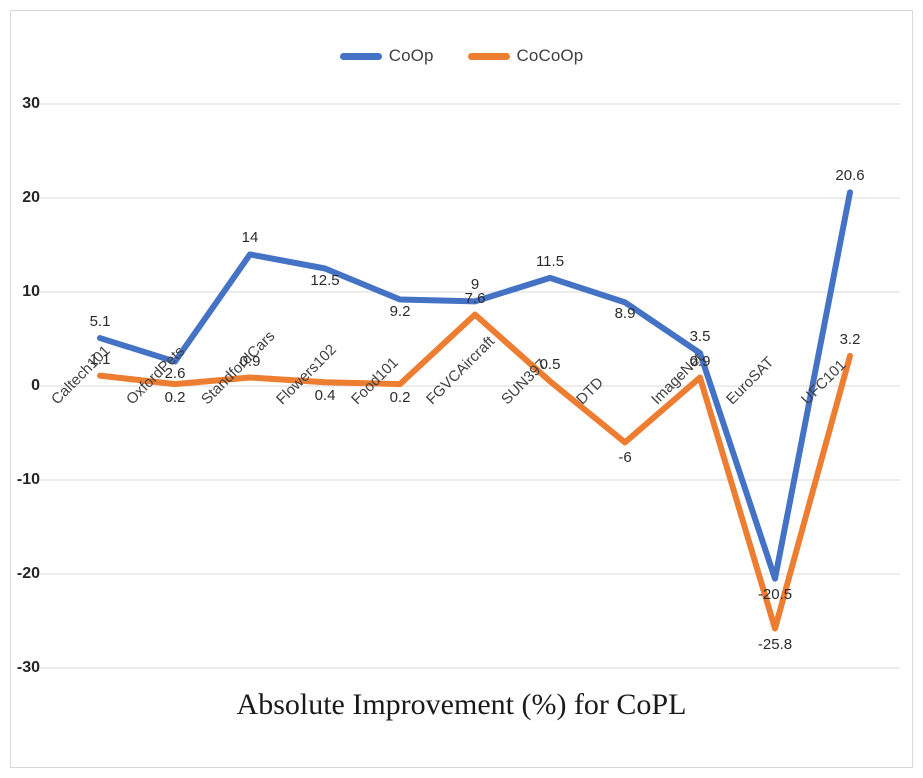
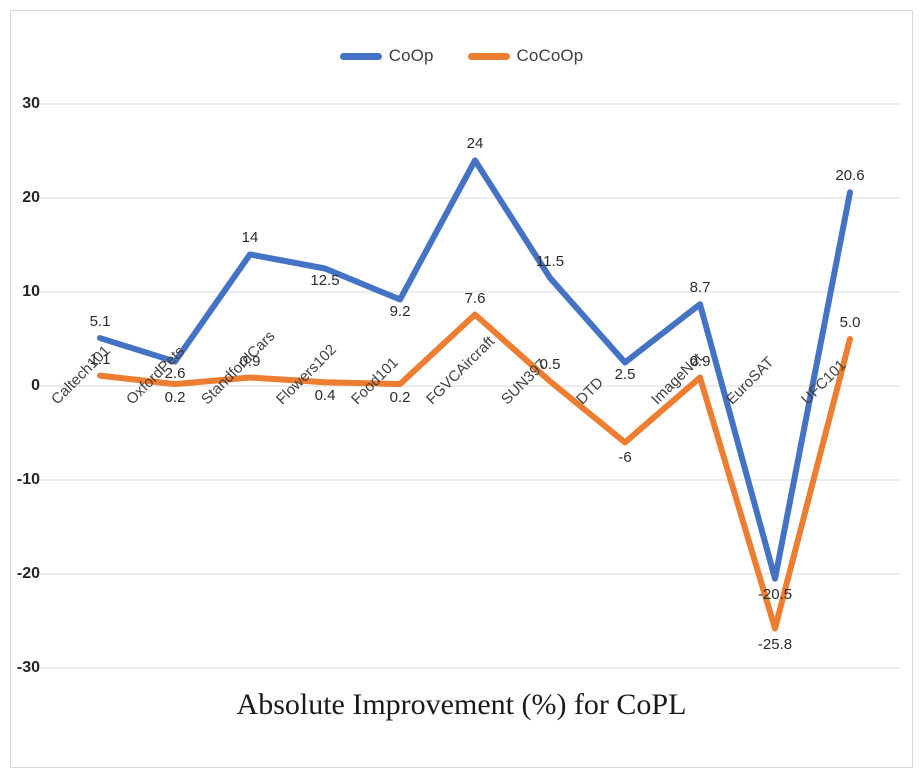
CoOp/FGVCAircraft: 9 -> 24
CoOp/DTD: 8.9 -> 2.5
CoOp/ImageNet: 3.5 -> 8.7
CoCoOp/UFC101: 3.2 -> 5.0
